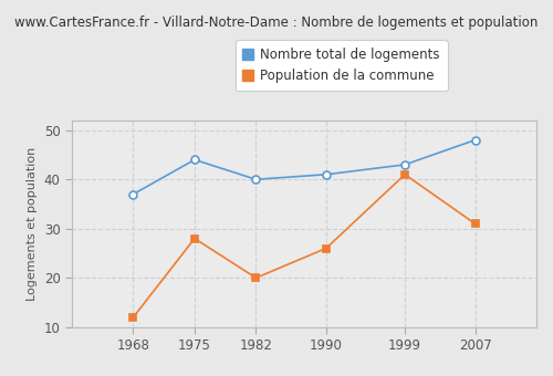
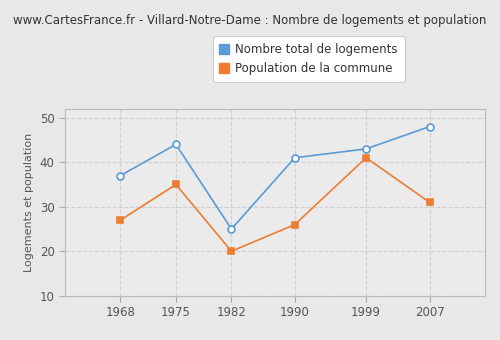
Population de la commune/1968: 12 -> 27
Population de la commune/1975: 28 -> 35
Nombre total de logements/1982: 40 -> 25
